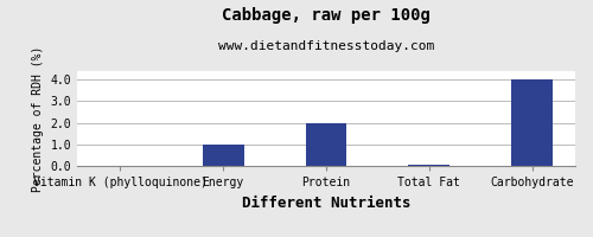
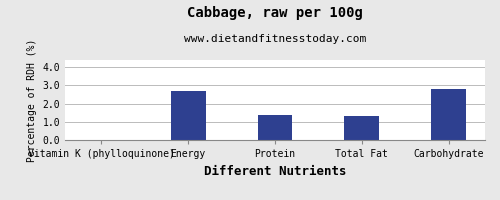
Energy: 1.0 -> 2.7
Protein: 2.0 -> 1.4
Total Fat: 0.1 -> 1.3
Carbohydrate: 4.0 -> 2.8
